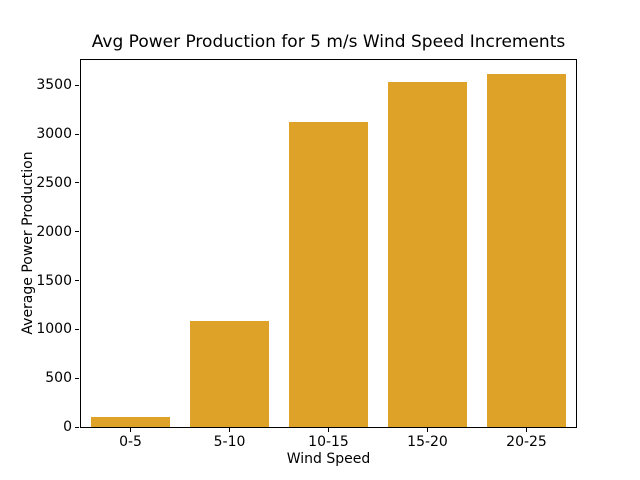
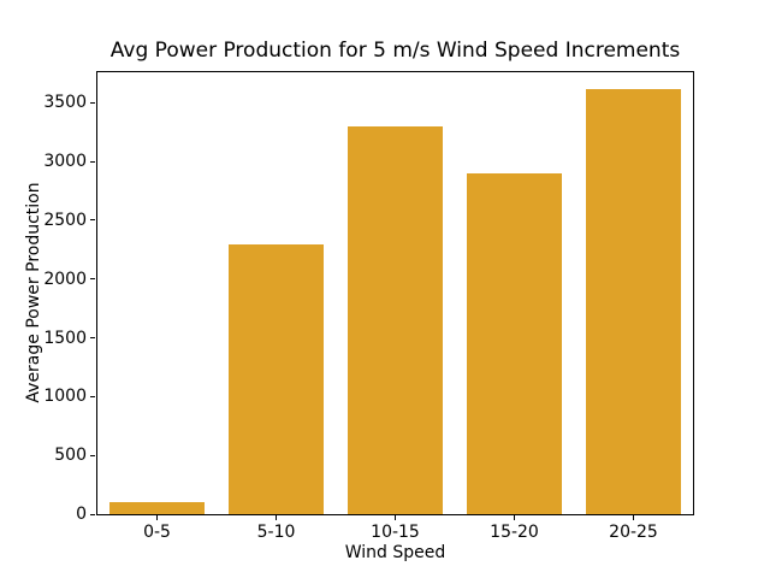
5-10: 1100 -> 2300
10-15: 3100 -> 3300
15-20: 3500 -> 2900
